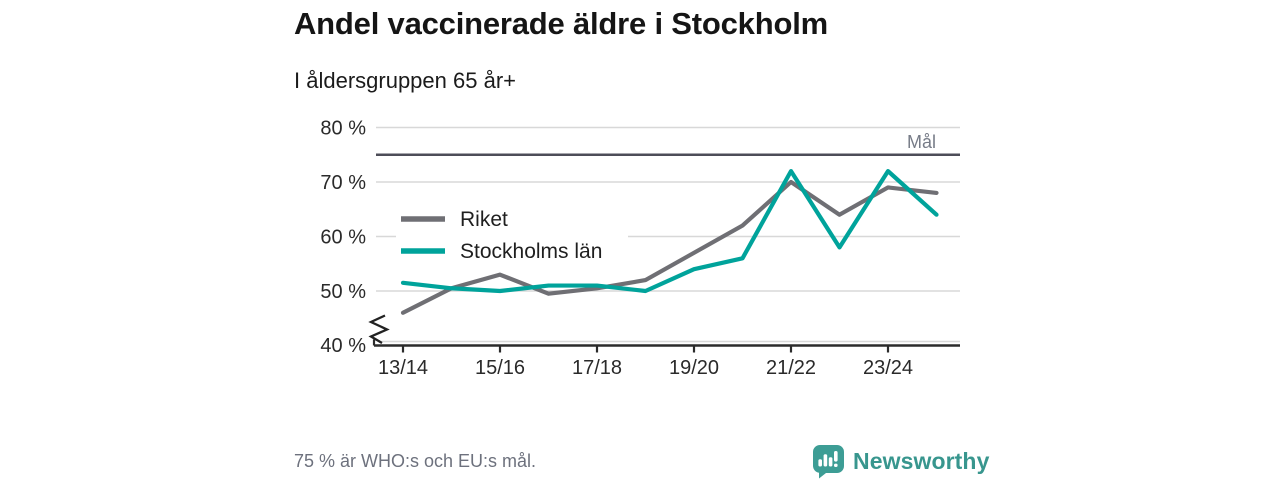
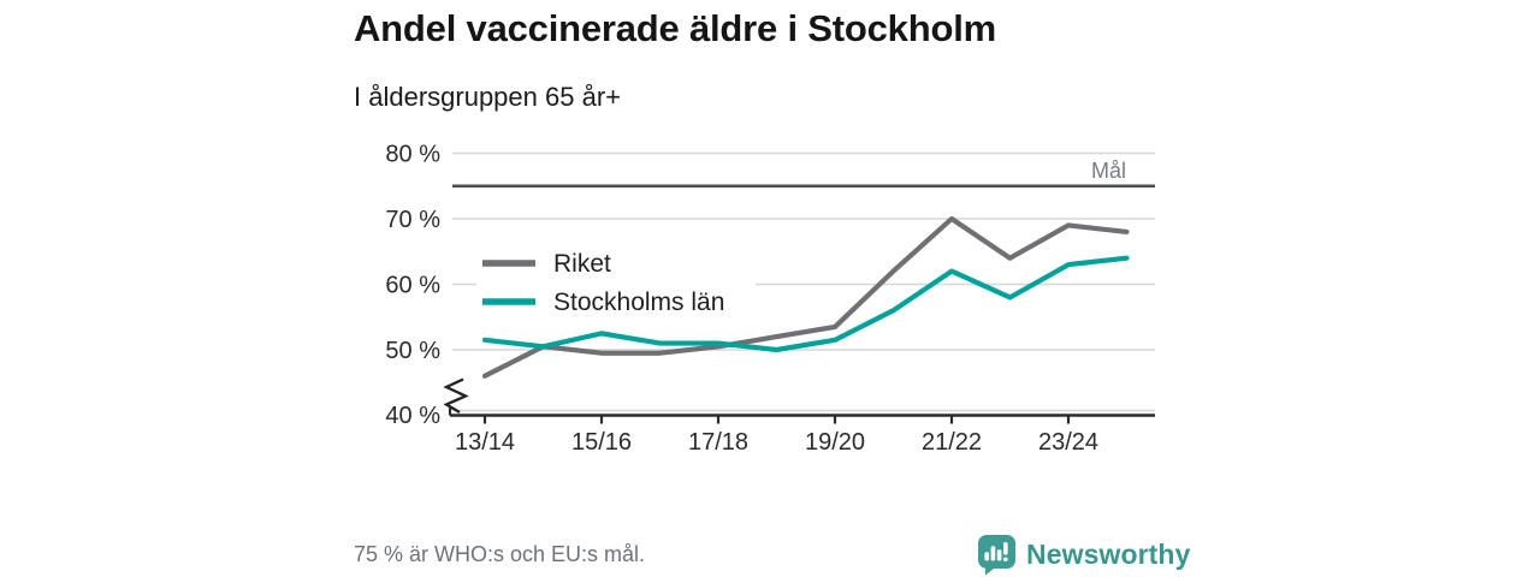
Riket/15/16: 53% -> 50%
Stockholms län/15/16: 50% -> 52%
Riket/19/20: 57% -> 54%
Stockholms län/19/20: 54% -> 52%
Stockholms län/21/22: 72% -> 62%
Stockholms län/23/24: 72% -> 63%
